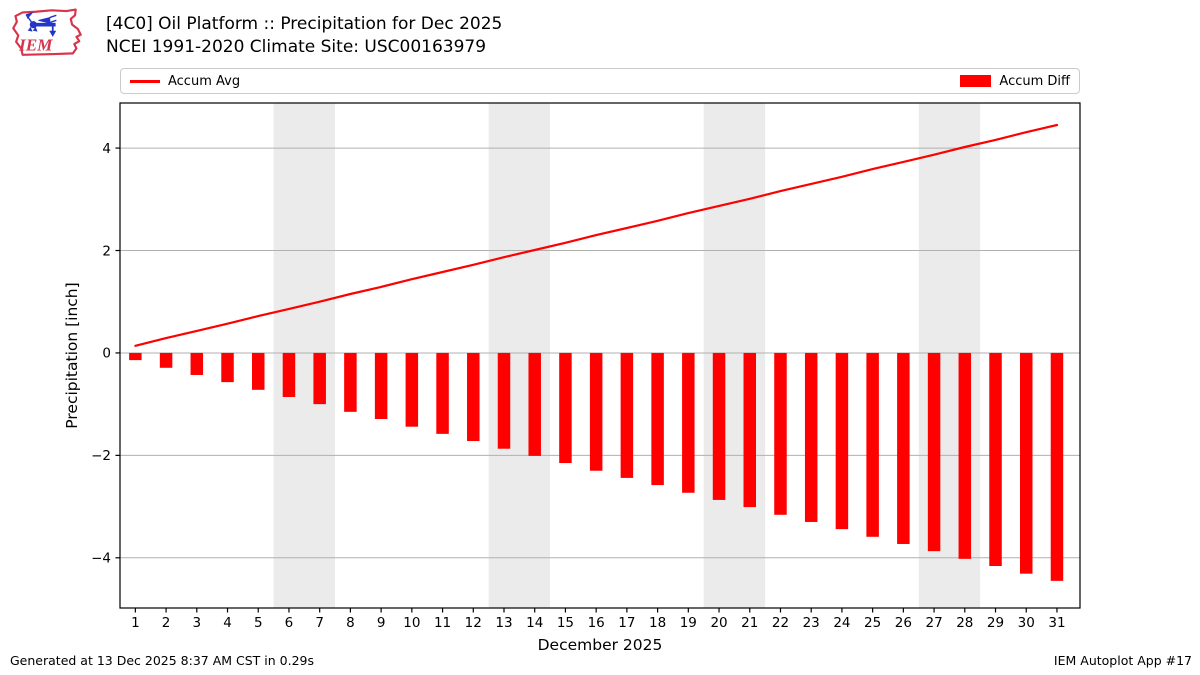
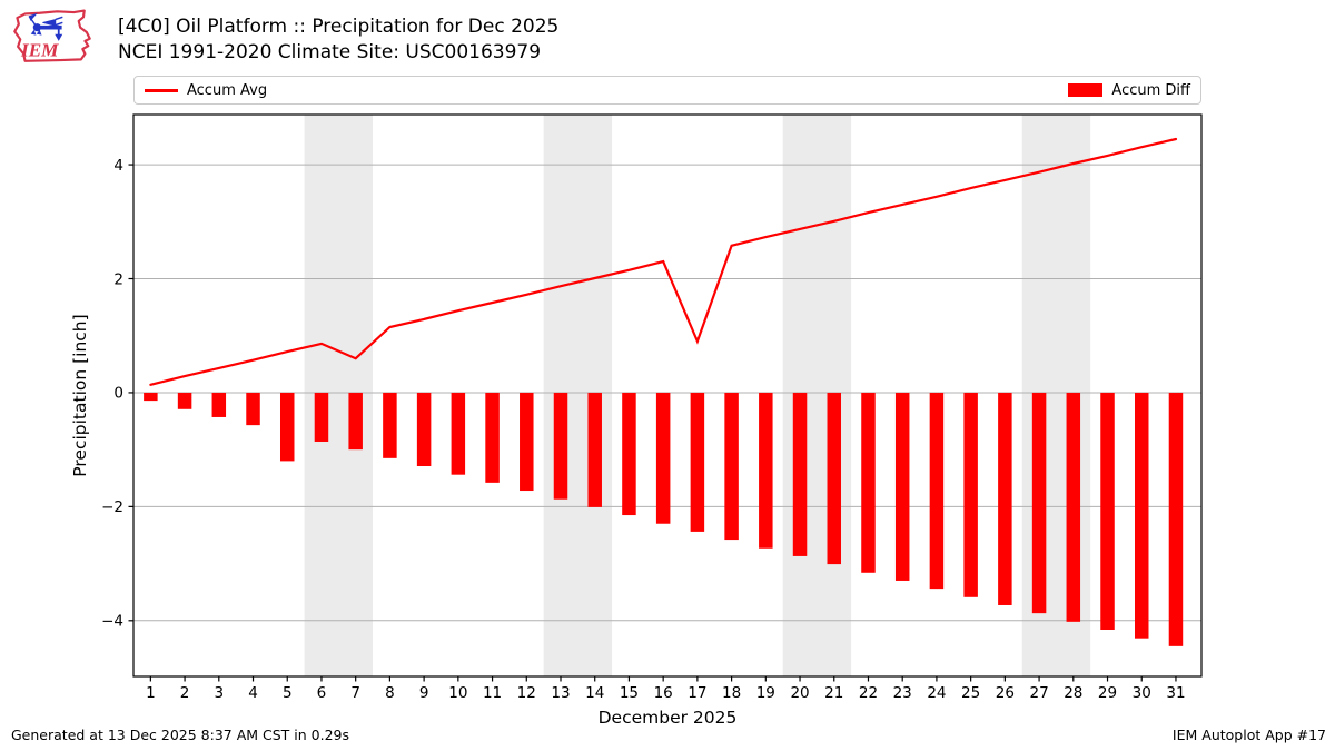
Accum Diff/5: -0.7 -> -1.2
Accum Avg/7: 1.0 -> 0.6
Accum Avg/17: 2.4 -> 0.9
